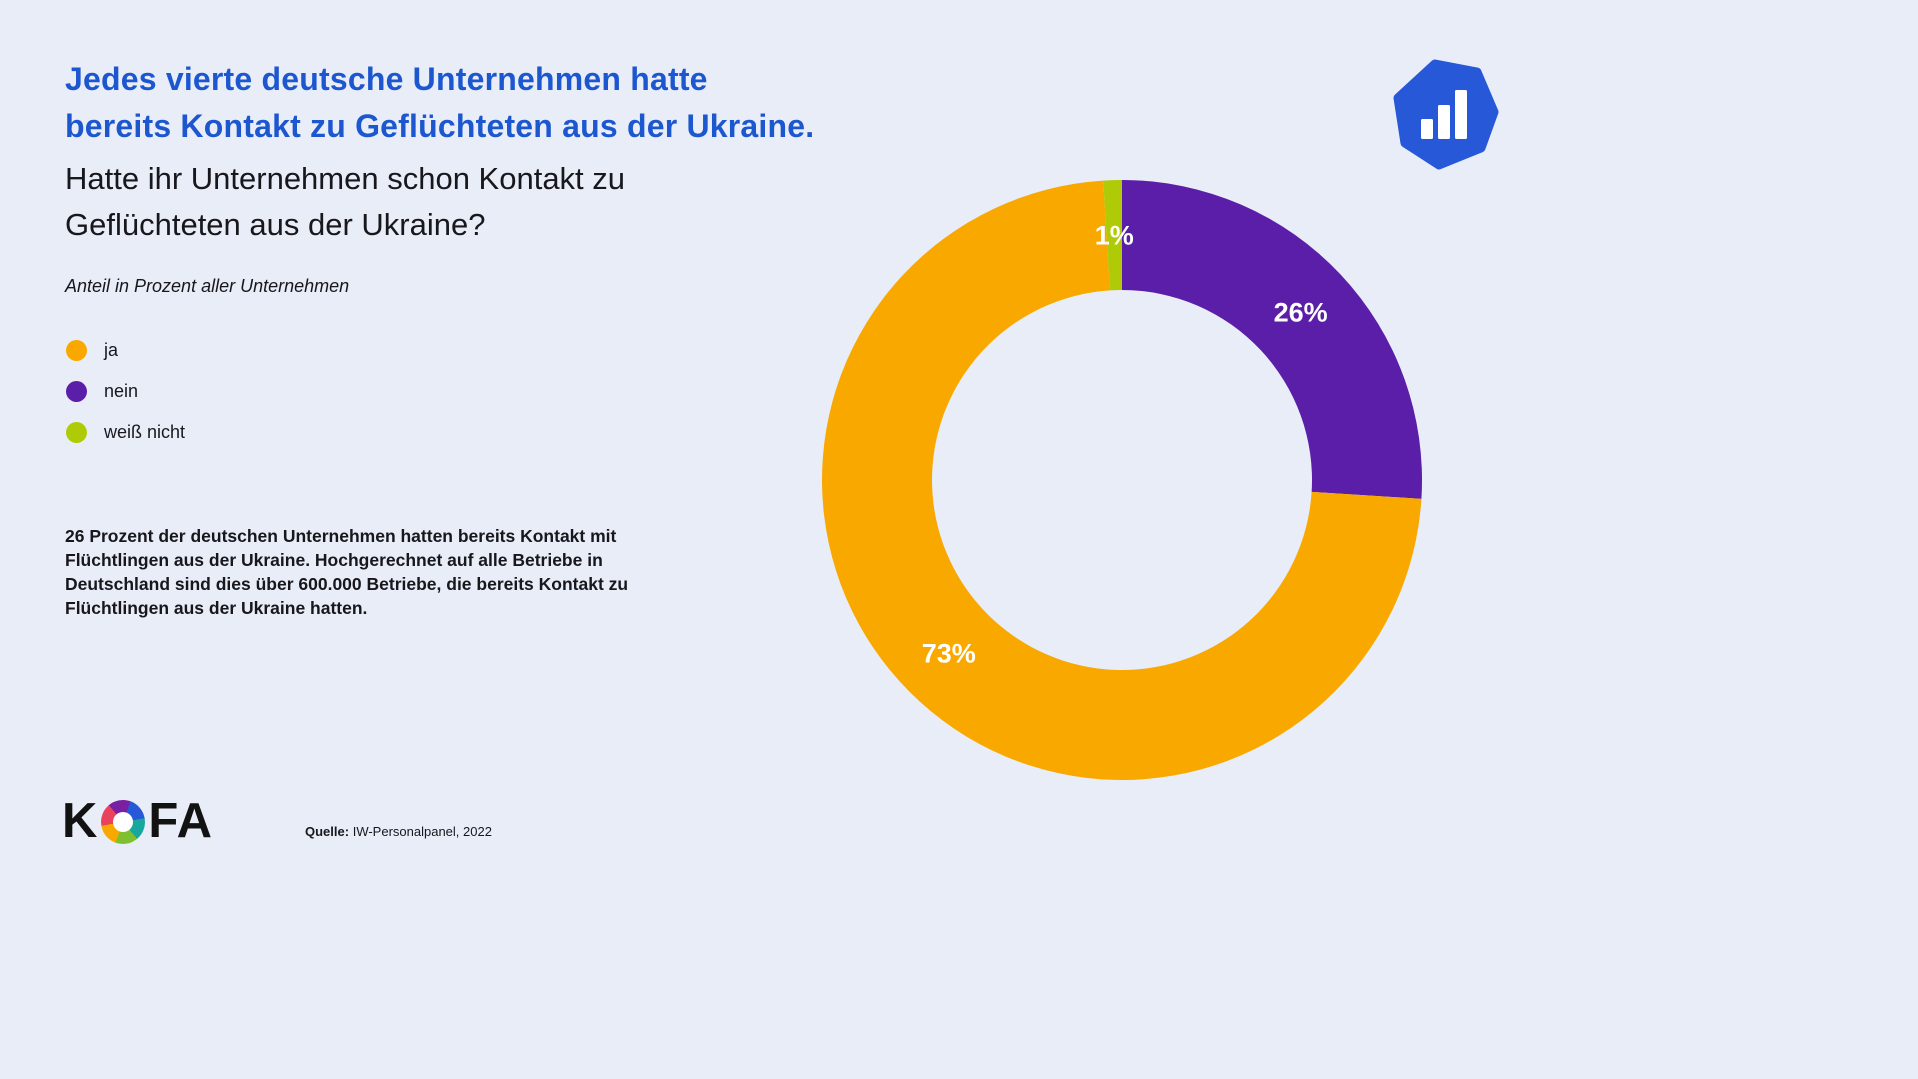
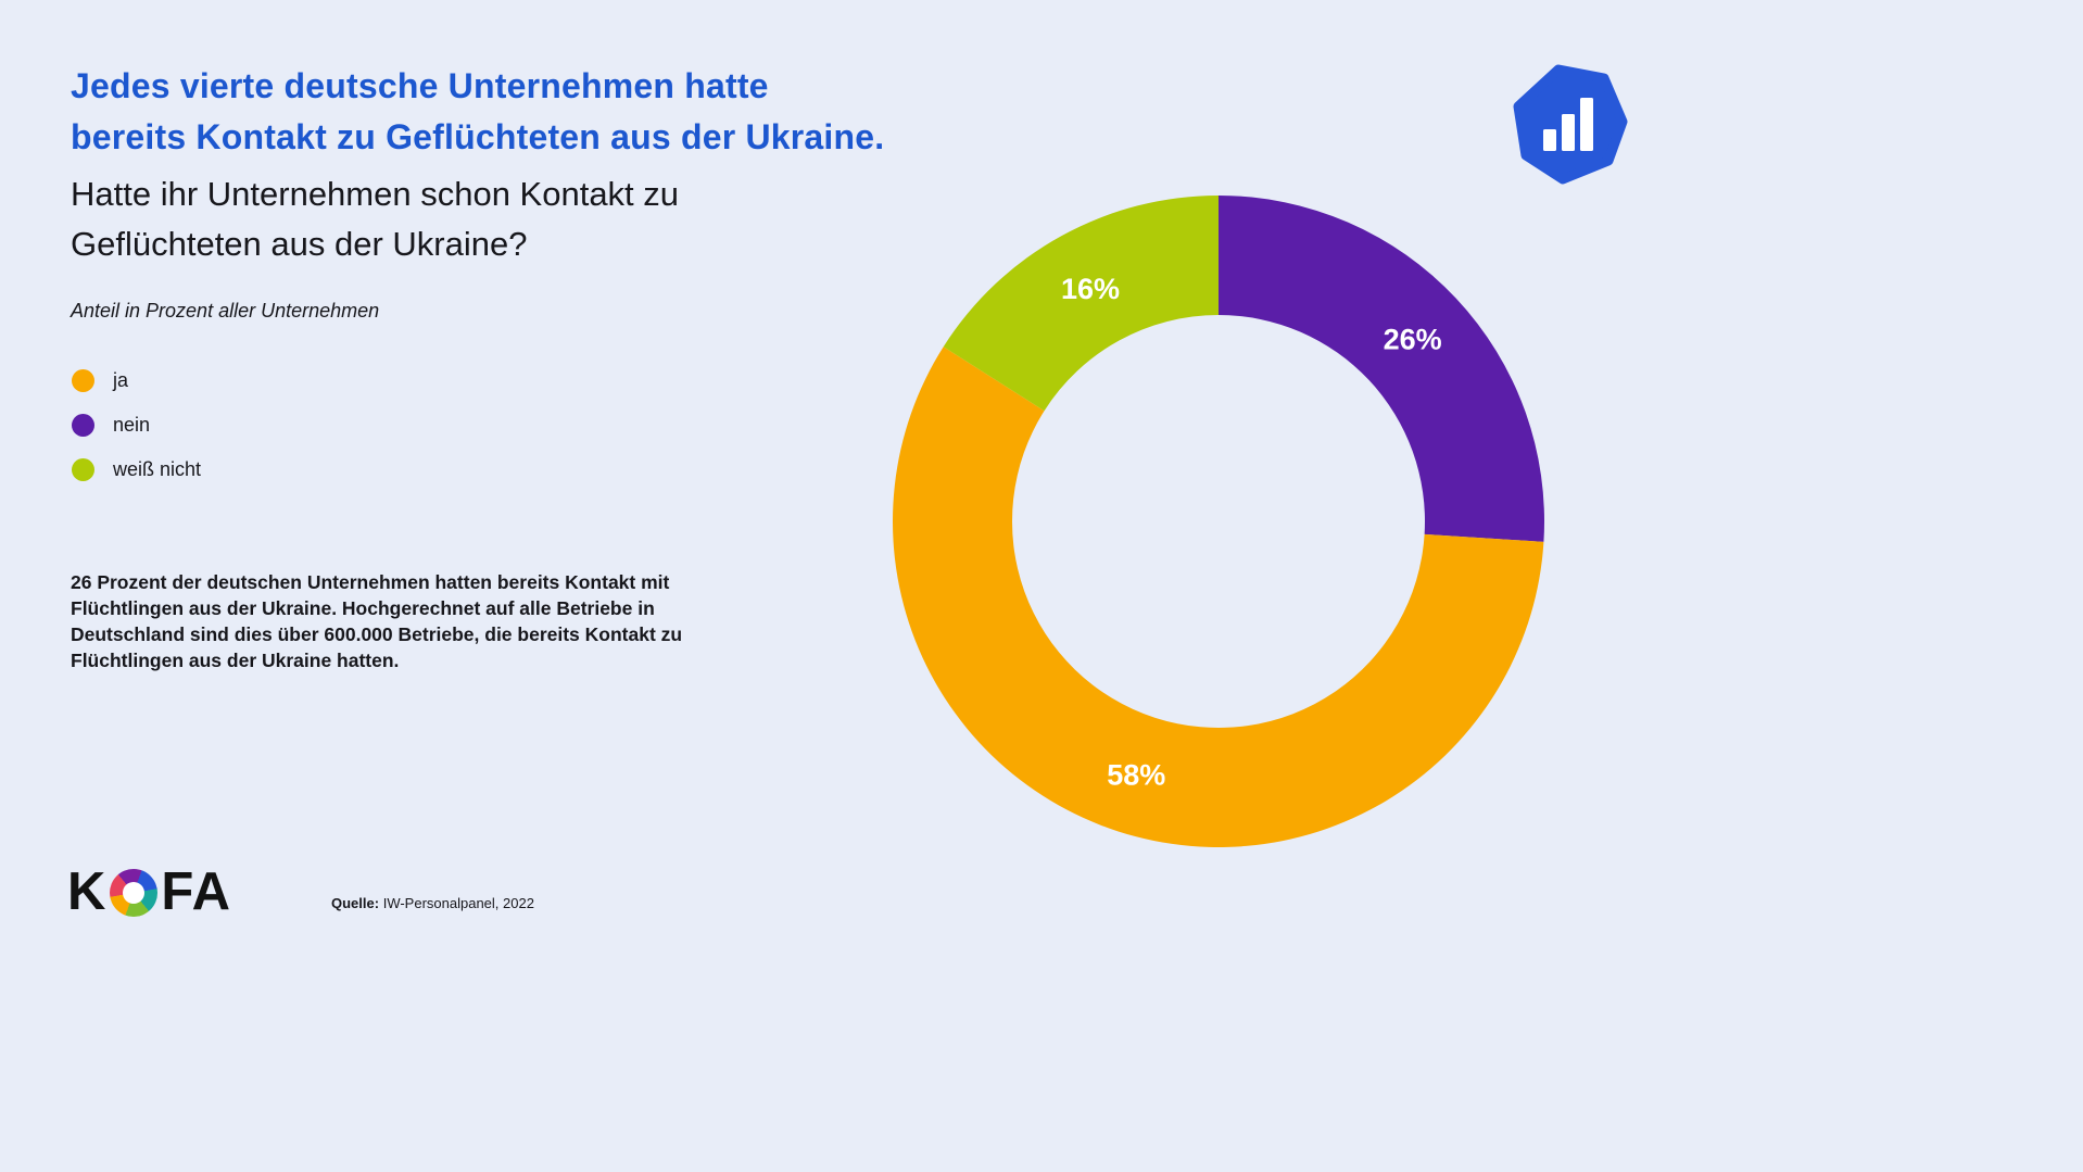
ja: 73% -> 58%
weiß nicht: 1% -> 16%
